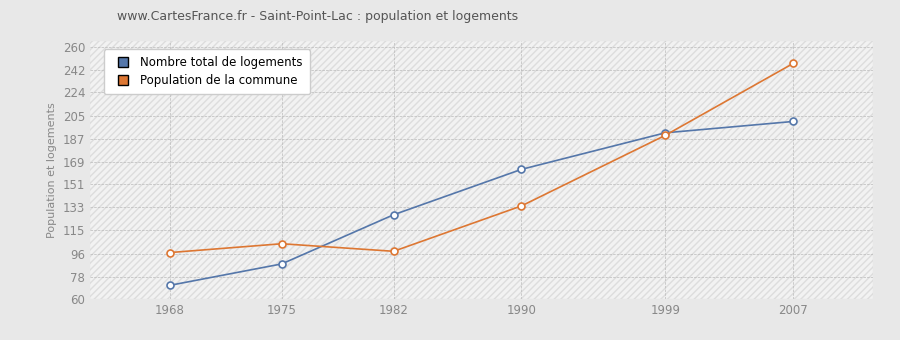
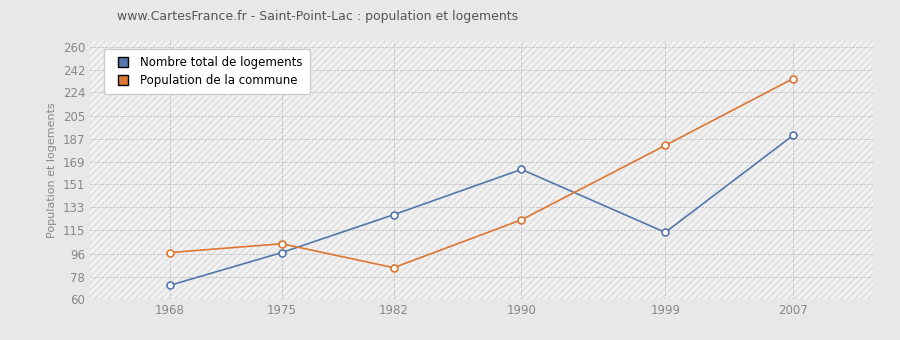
Nombre total de logements/1975: 88 -> 97
Population de la commune/1982: 98 -> 85
Population de la commune/1990: 134 -> 123
Nombre total de logements/1999: 192 -> 113
Population de la commune/1999: 190 -> 182
Nombre total de logements/2007: 201 -> 190
Population de la commune/2007: 247 -> 235
